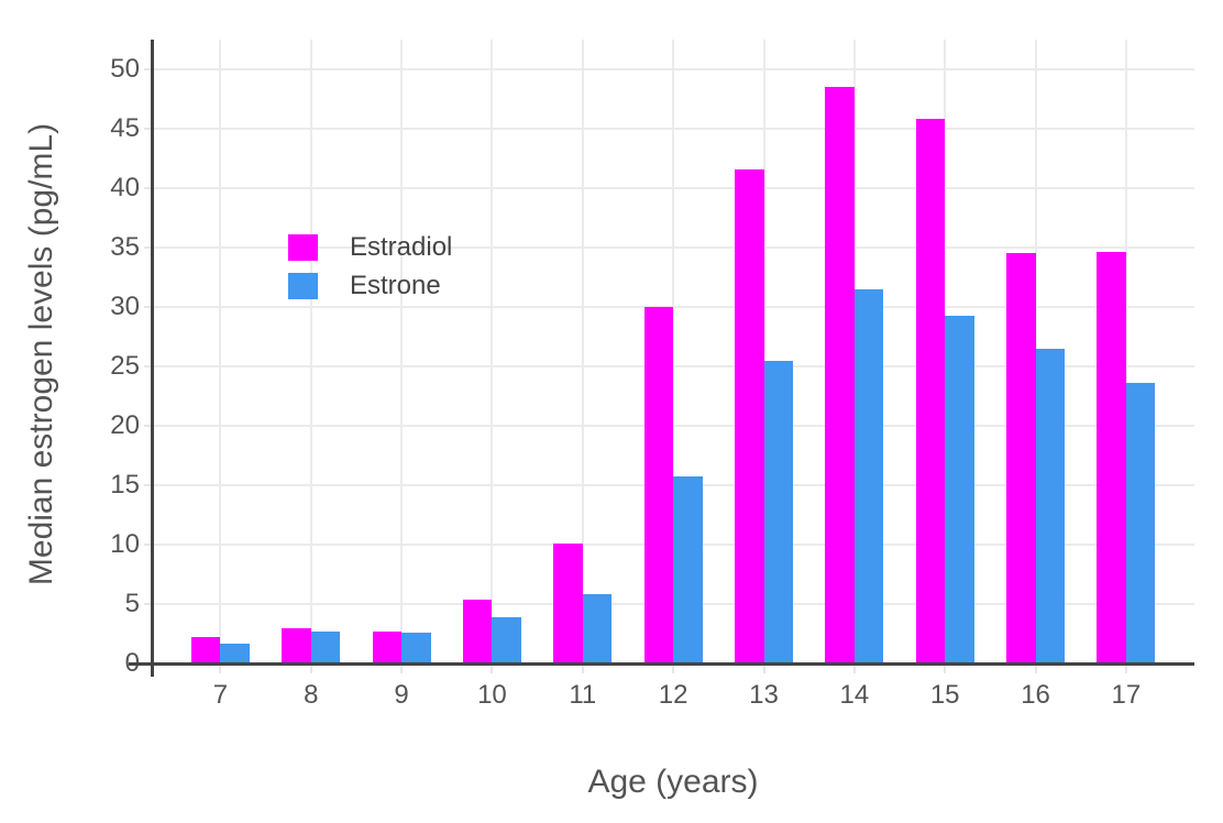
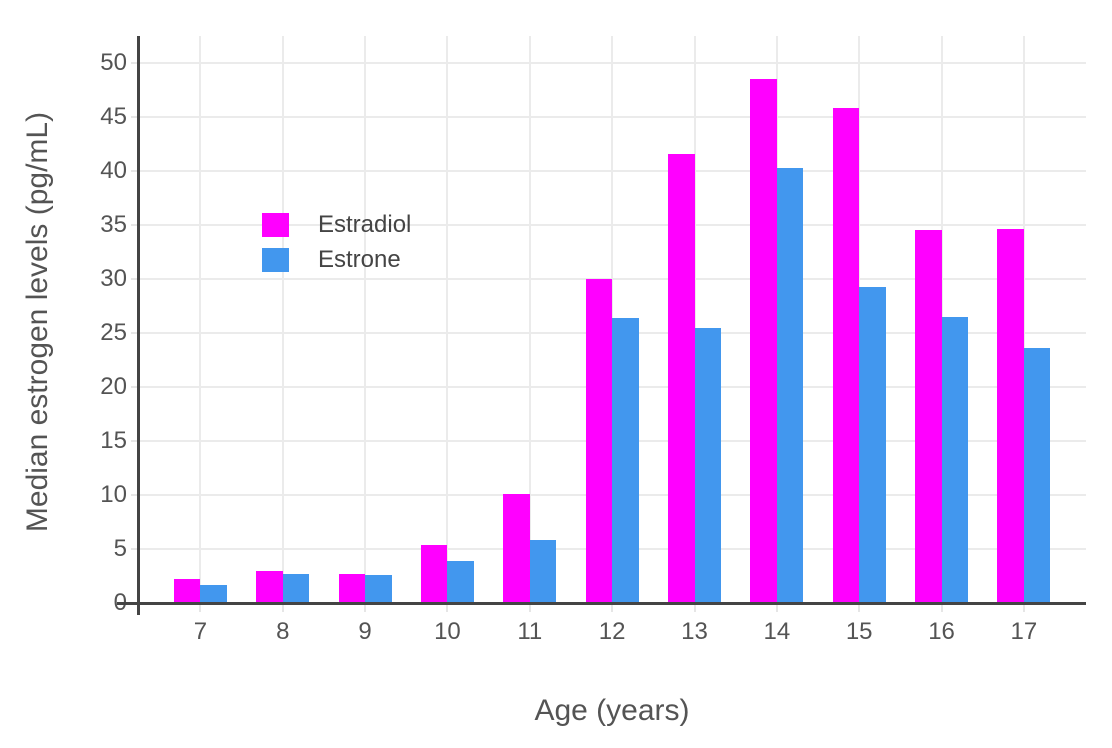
Estrone/12: 15.7 -> 26.4
Estrone/14: 31.5 -> 40.3
